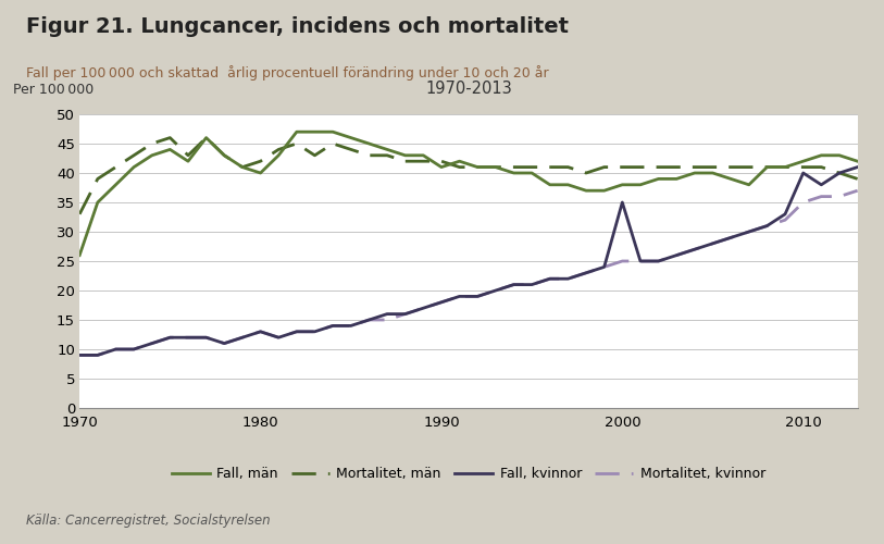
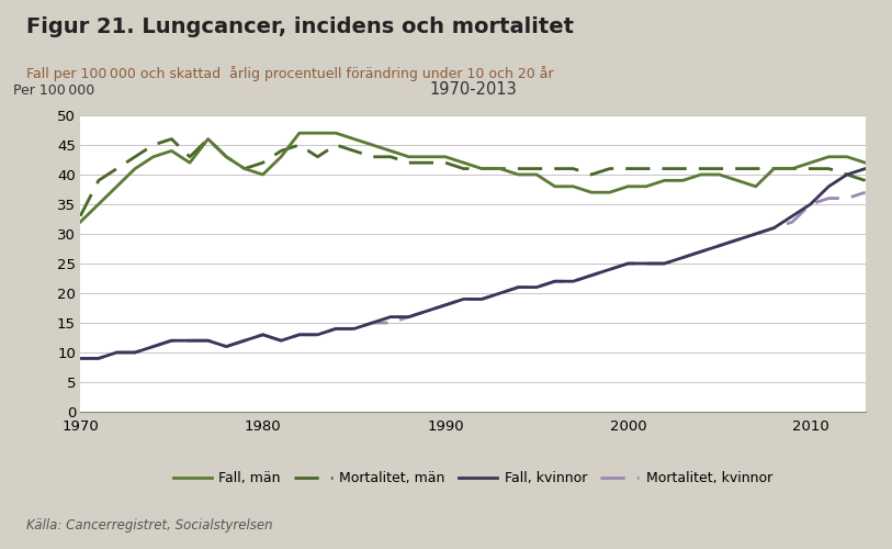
Fall, män/1970: 26 -> 32
Fall, män/1990: 41 -> 43
Fall, kvinnor/2000: 35 -> 25
Fall, kvinnor/2010: 40 -> 35
